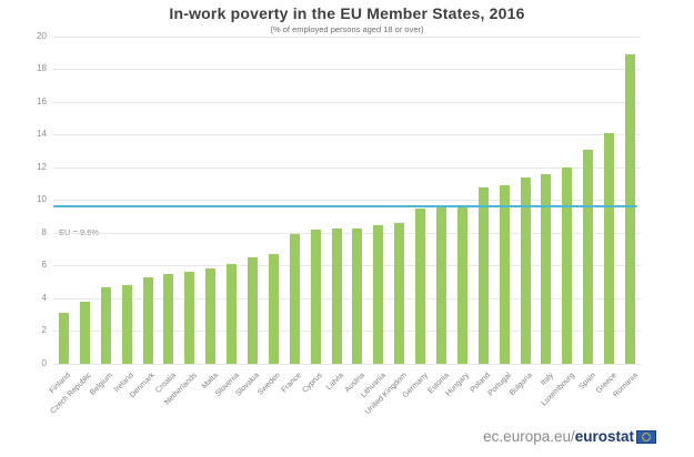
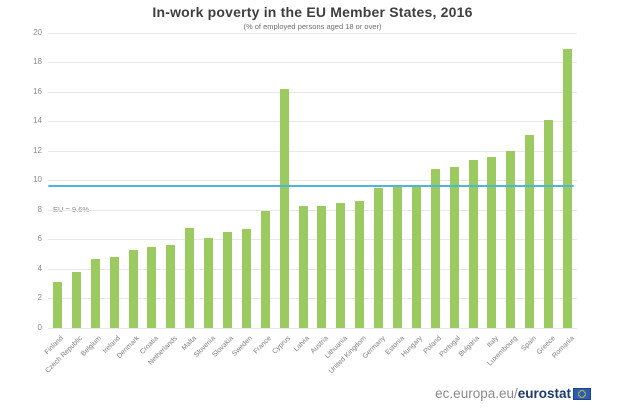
Malta: 5.8 -> 6.8
Cyprus: 8.2 -> 16.2
